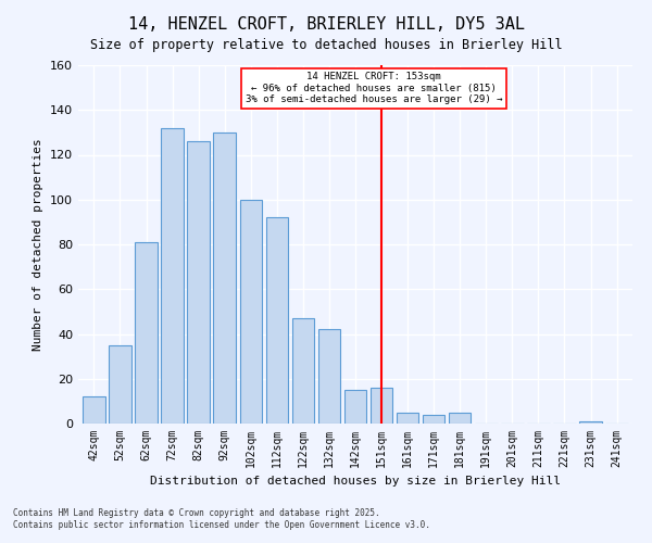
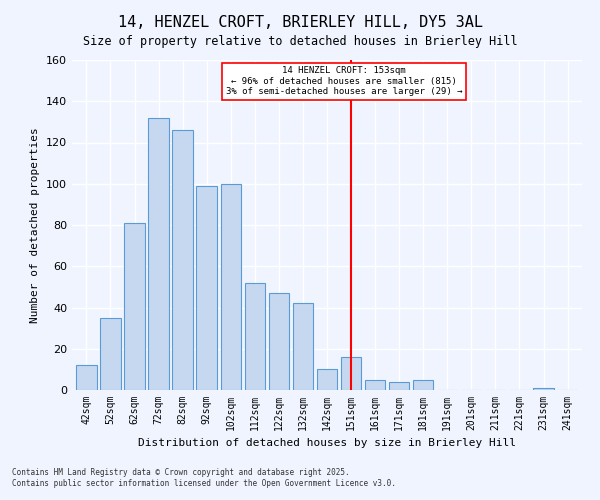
92sqm: 130 -> 99
112sqm: 92 -> 52
142sqm: 15 -> 10
